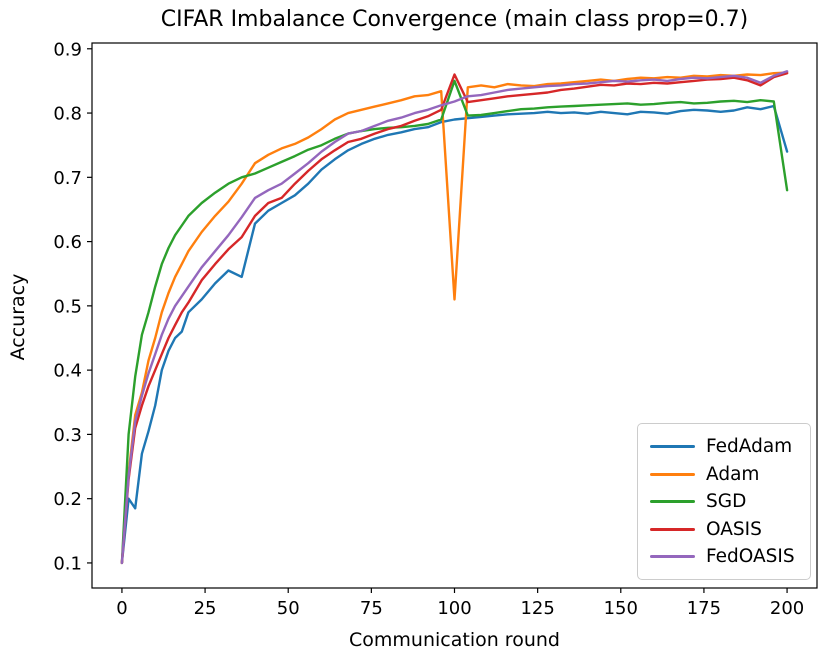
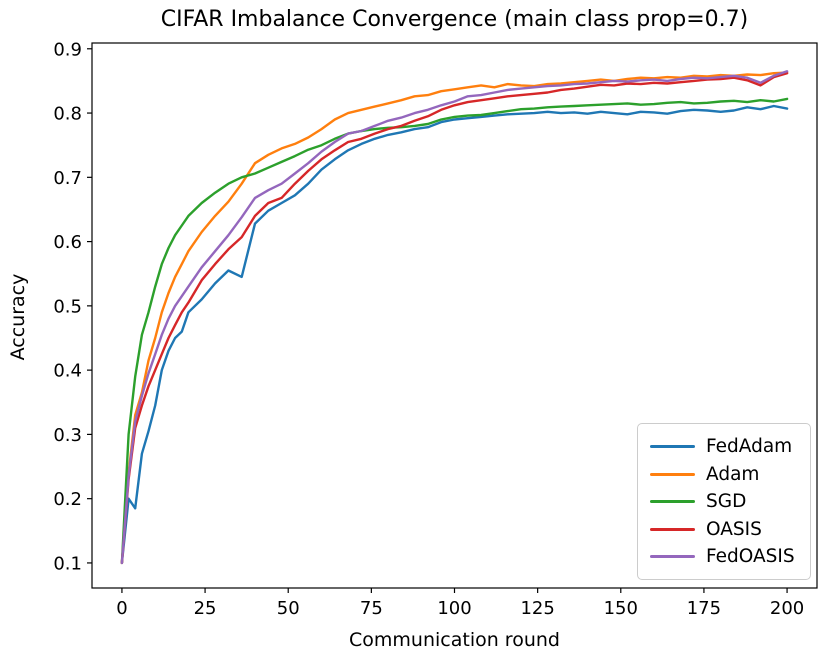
Adam/100: 0.51 -> 0.84
SGD/100: 0.85 -> 0.79
OASIS/100: 0.86 -> 0.81
FedAdam/200: 0.74 -> 0.81
SGD/200: 0.68 -> 0.82
